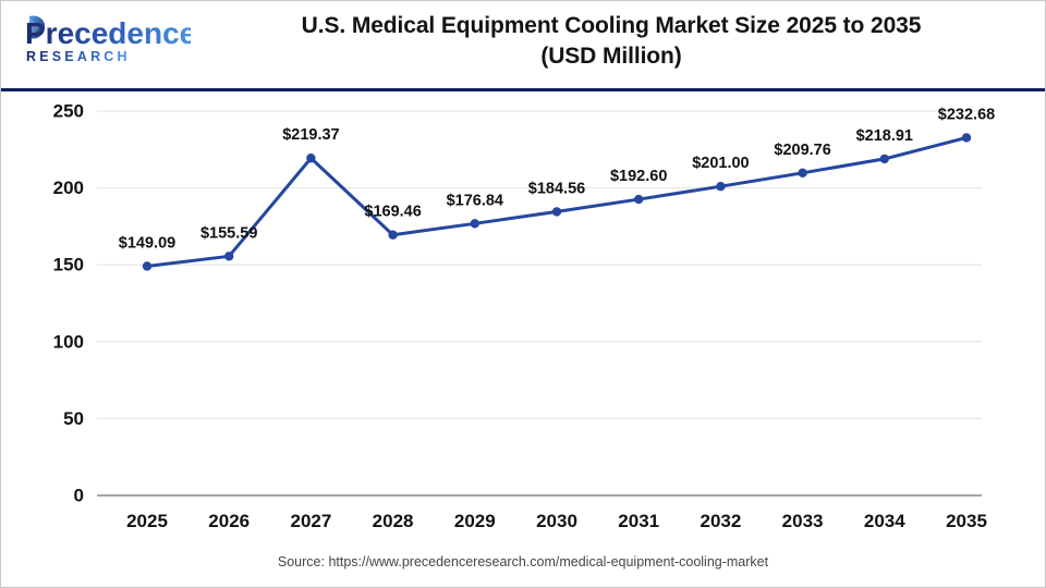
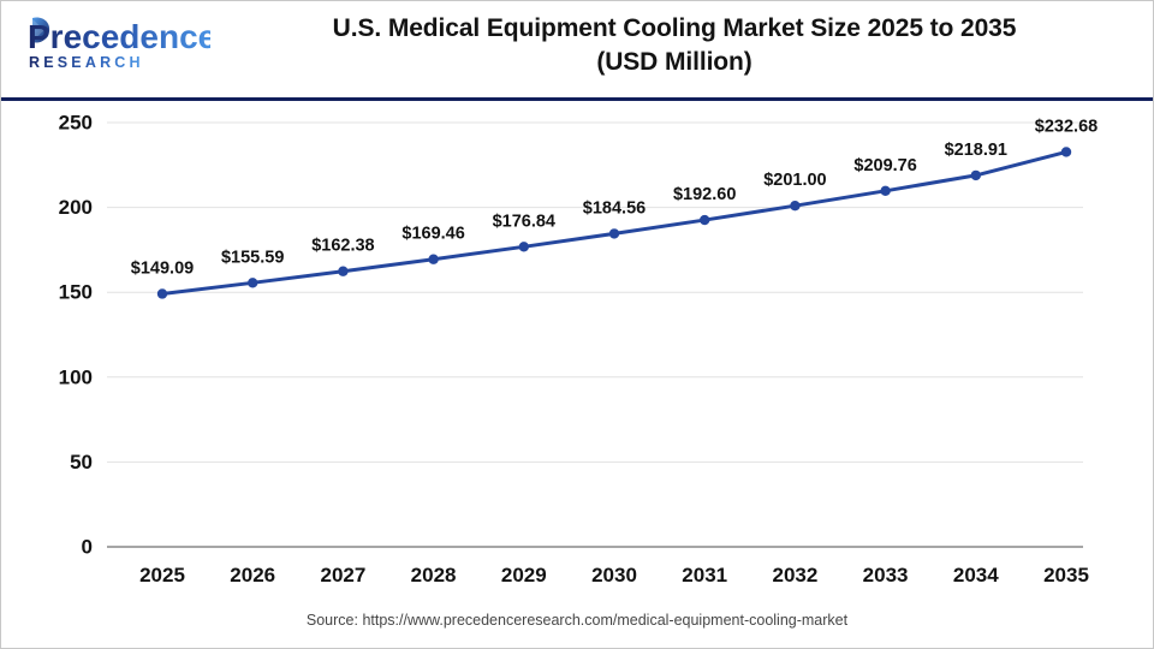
2027: $219.37 -> $162.38
